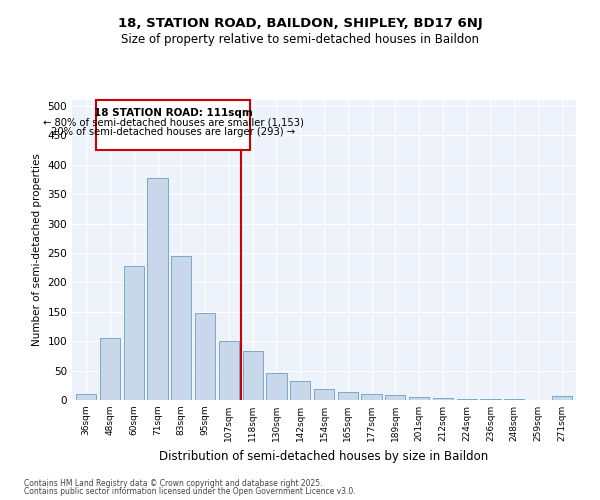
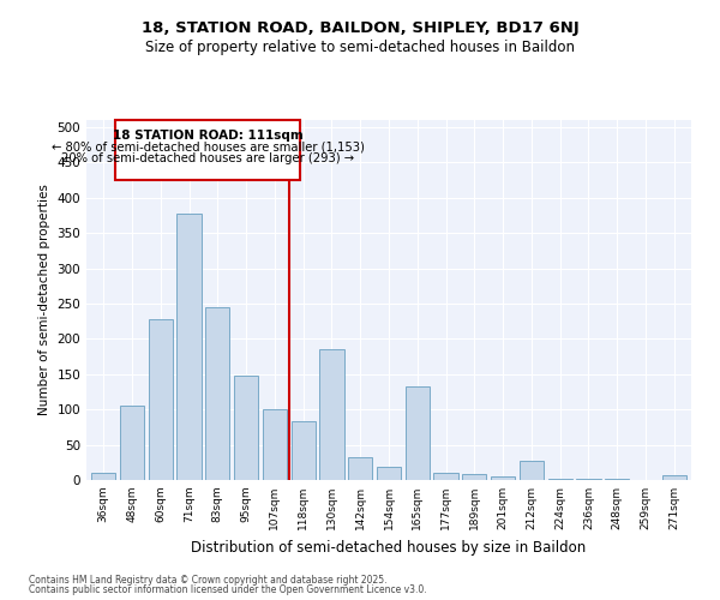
130sqm: 46 -> 186
165sqm: 13 -> 132
212sqm: 4 -> 28
